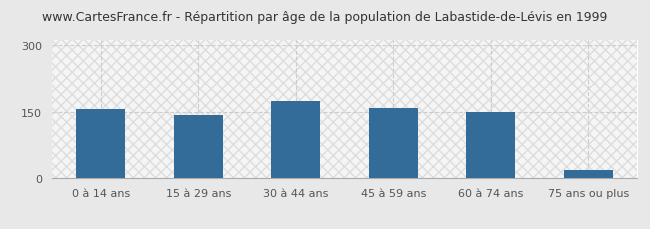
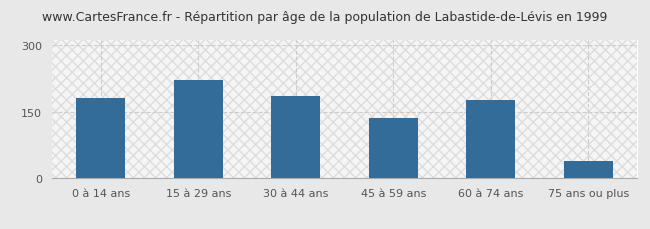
0 à 14 ans: 156 -> 180
15 à 29 ans: 143 -> 220
30 à 44 ans: 173 -> 185
45 à 59 ans: 158 -> 135
60 à 74 ans: 150 -> 175
75 ans ou plus: 18 -> 40
